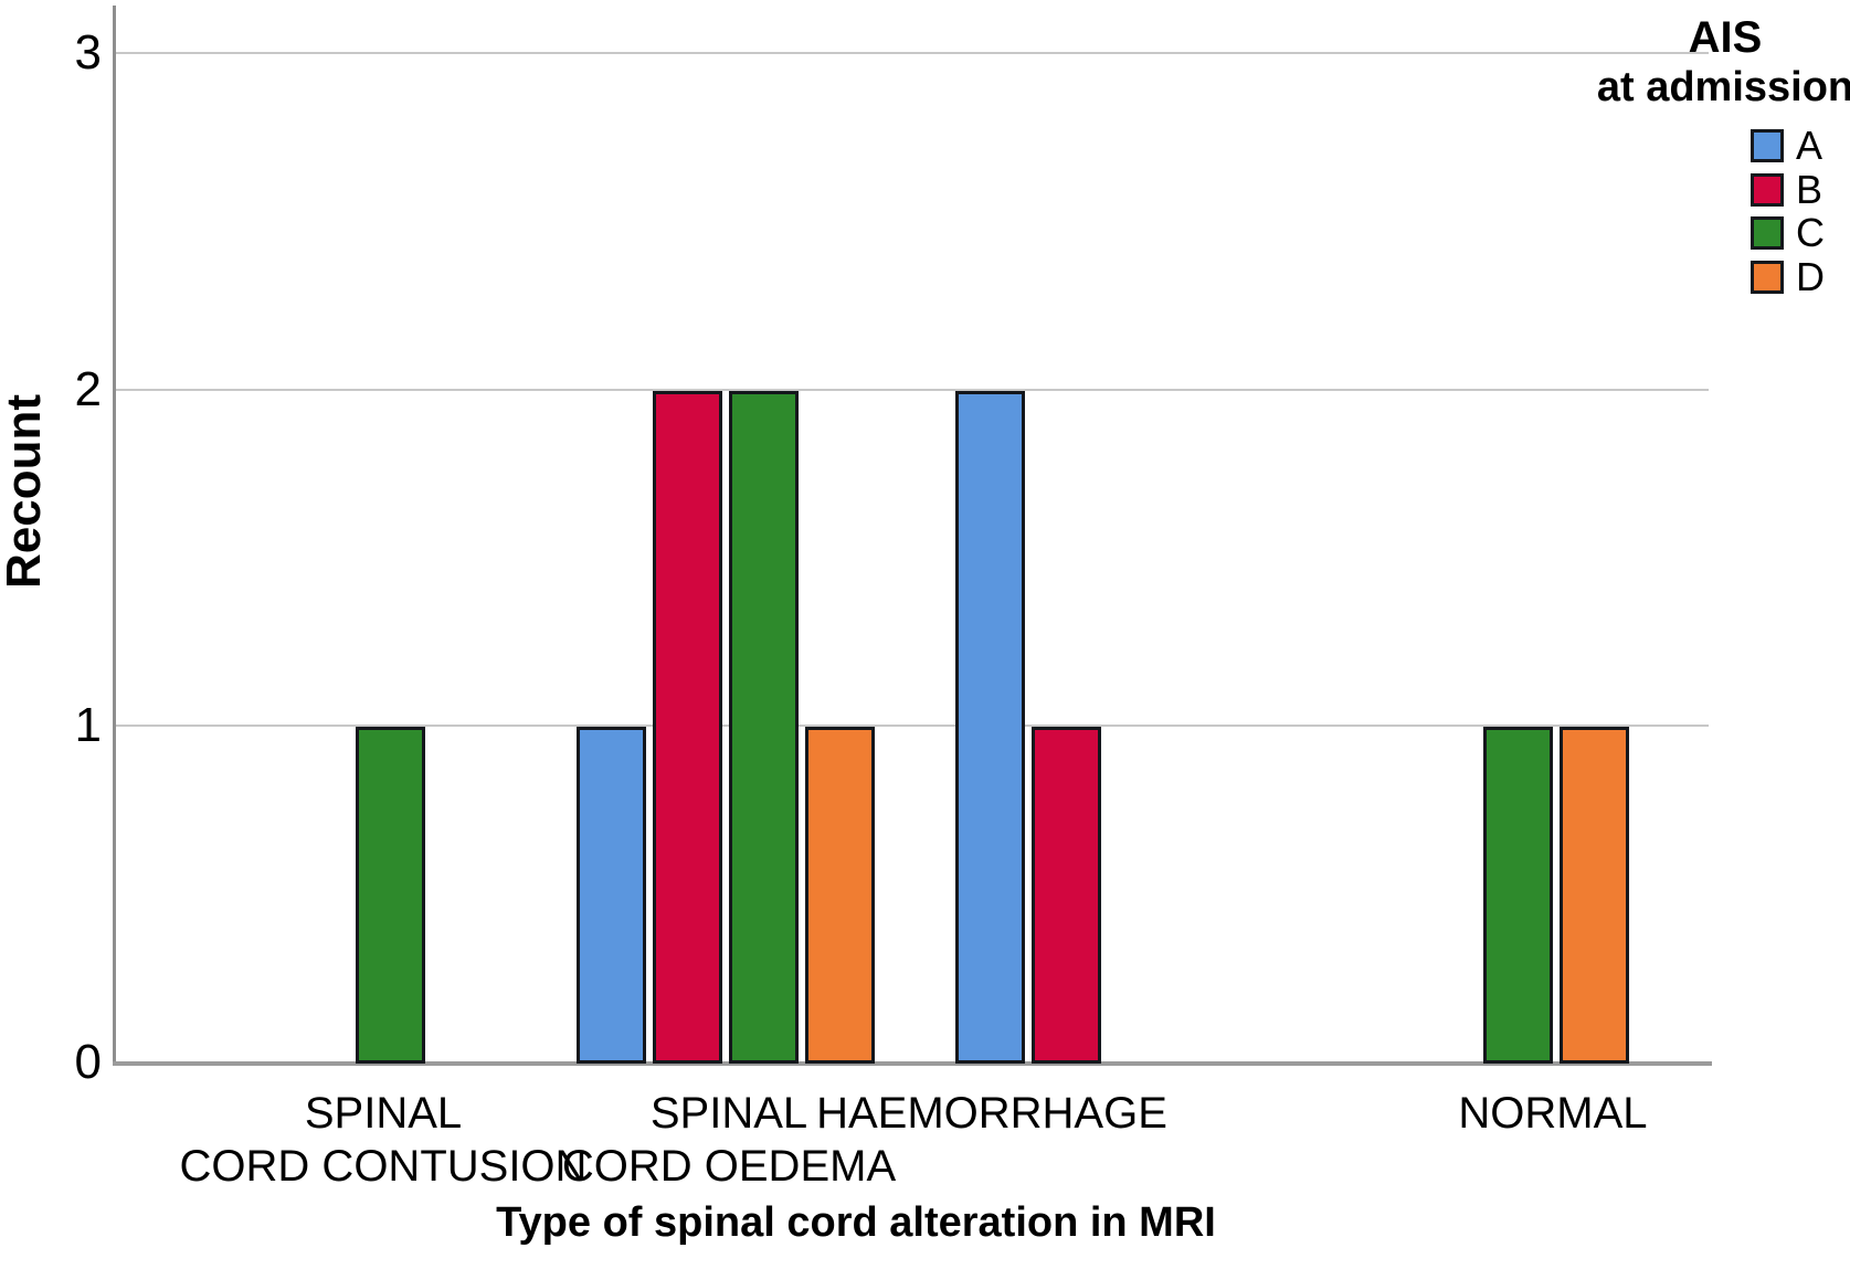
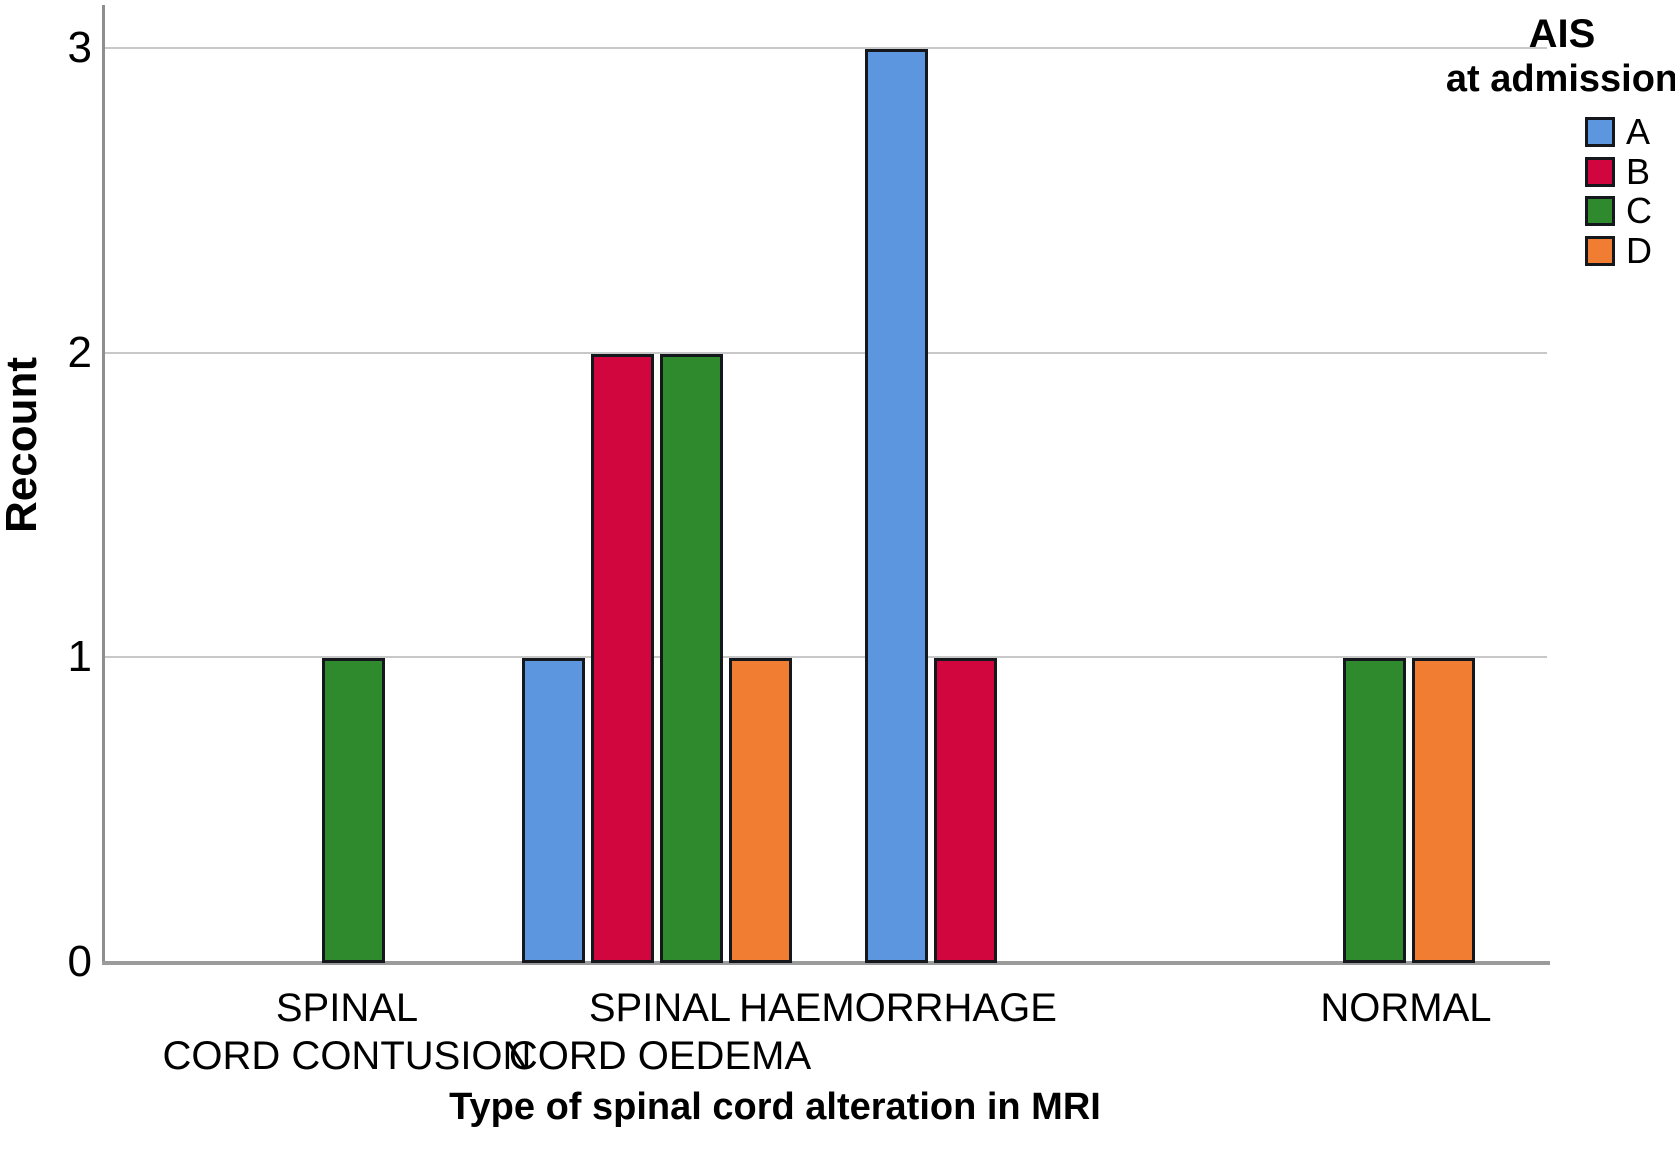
A/HAEMORRHAGE: 2 -> 3
